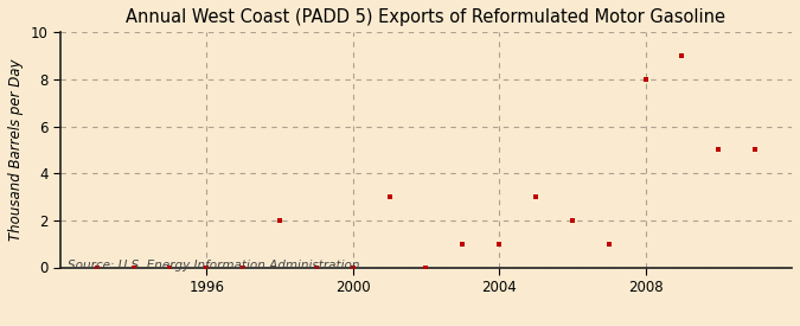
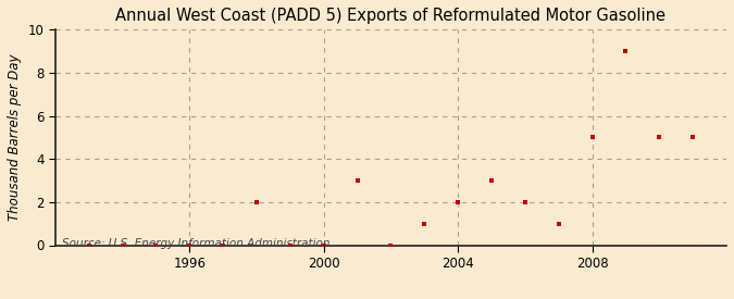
2004: 1 -> 2
2008: 8 -> 5
